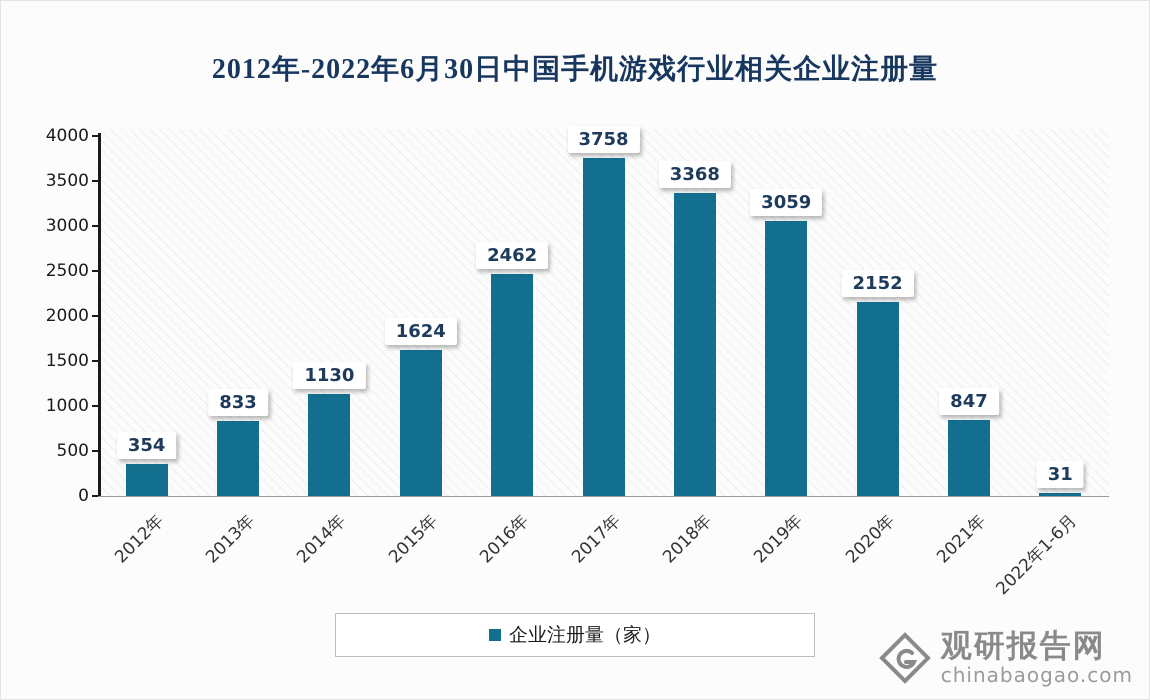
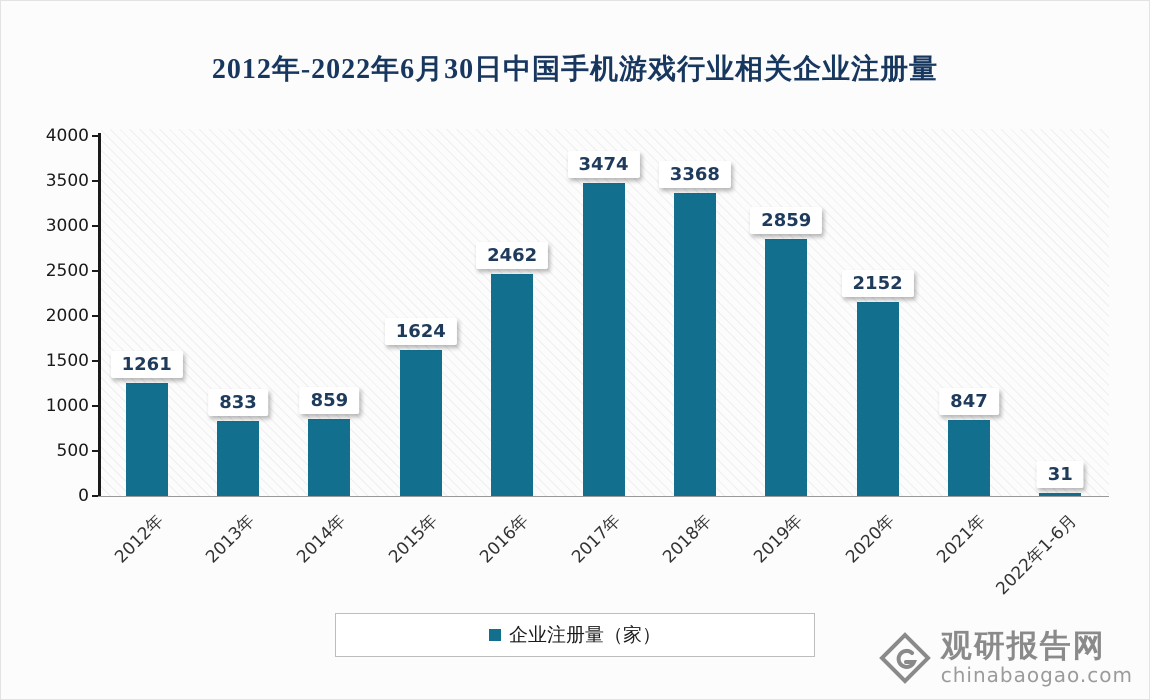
2012年: 354 -> 1261
2014年: 1130 -> 859
2017年: 3758 -> 3474
2019年: 3059 -> 2859
